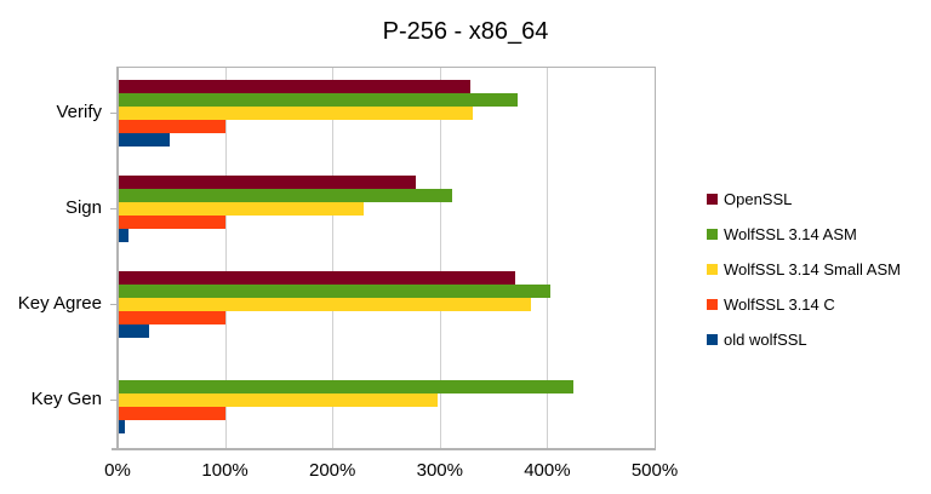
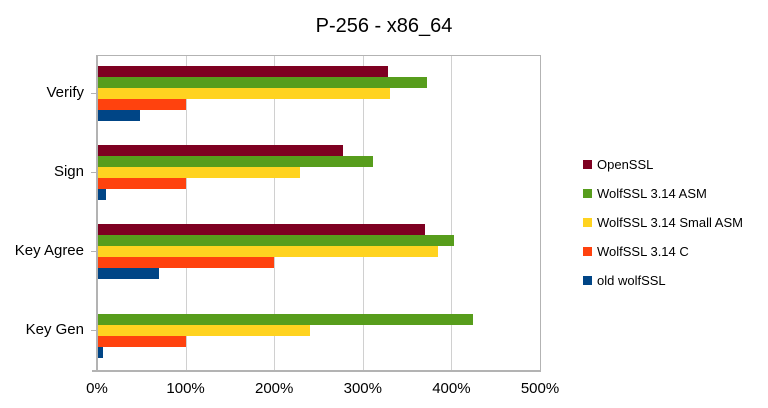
WolfSSL 3.14 C/Key Agree: 100% -> 200%
old wolfSSL/Key Agree: 30% -> 70%
WolfSSL 3.14 Small ASM/Key Gen: 300% -> 240%
